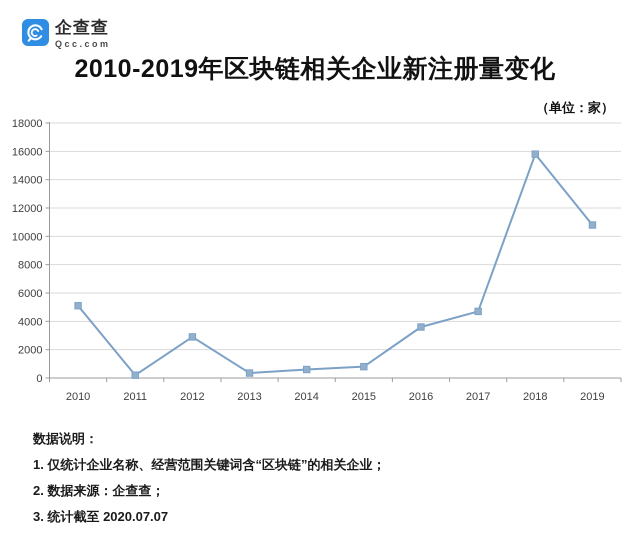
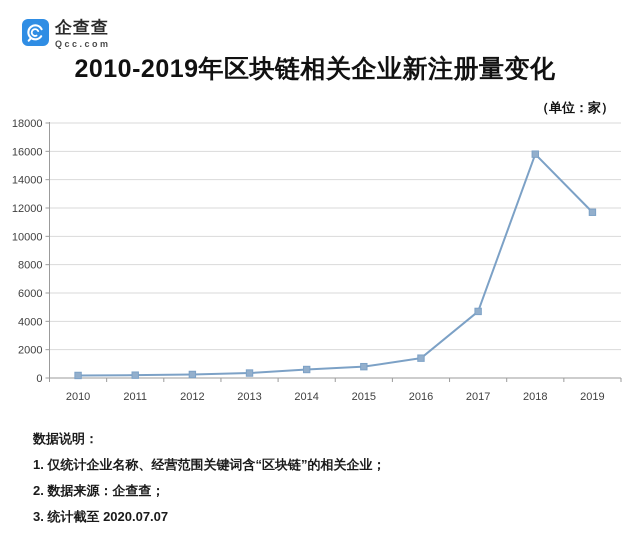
2010: 5100 -> 200
2012: 2900 -> 200
2016: 3600 -> 1400
2019: 10800 -> 11700
